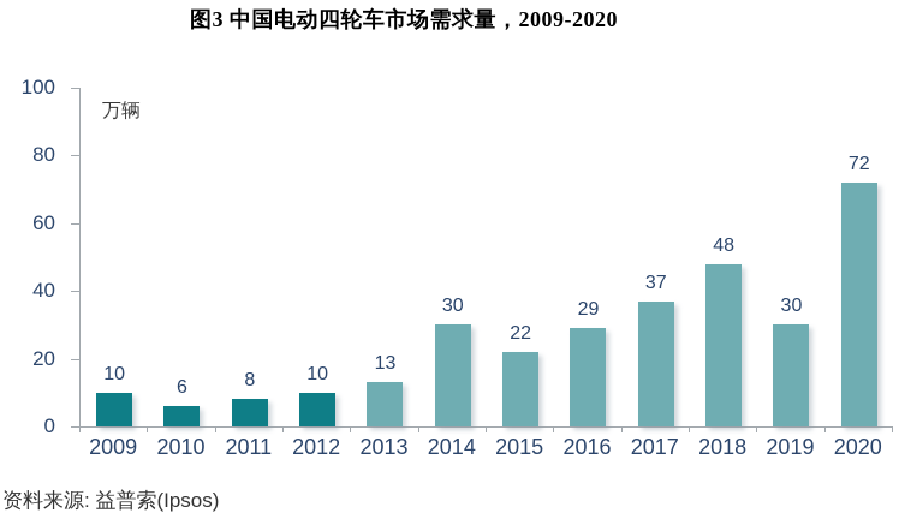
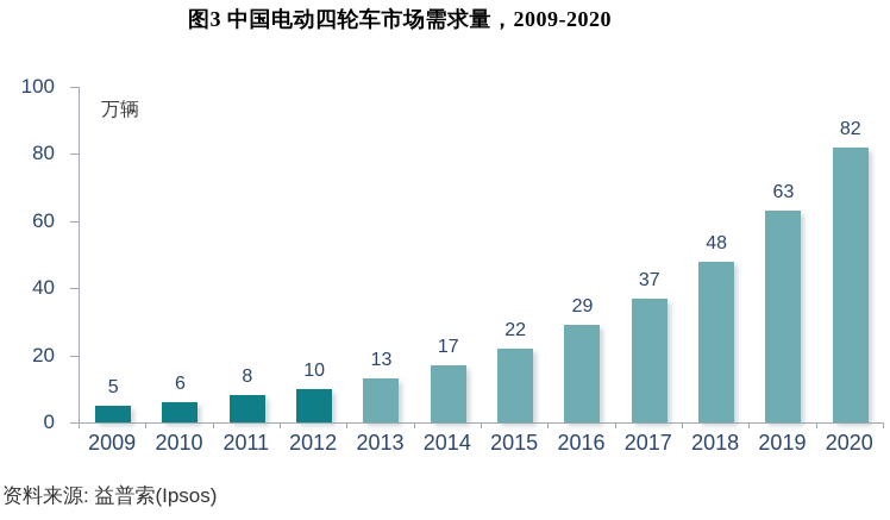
2009: 10 -> 5
2014: 30 -> 17
2019: 30 -> 63
2020: 72 -> 82
